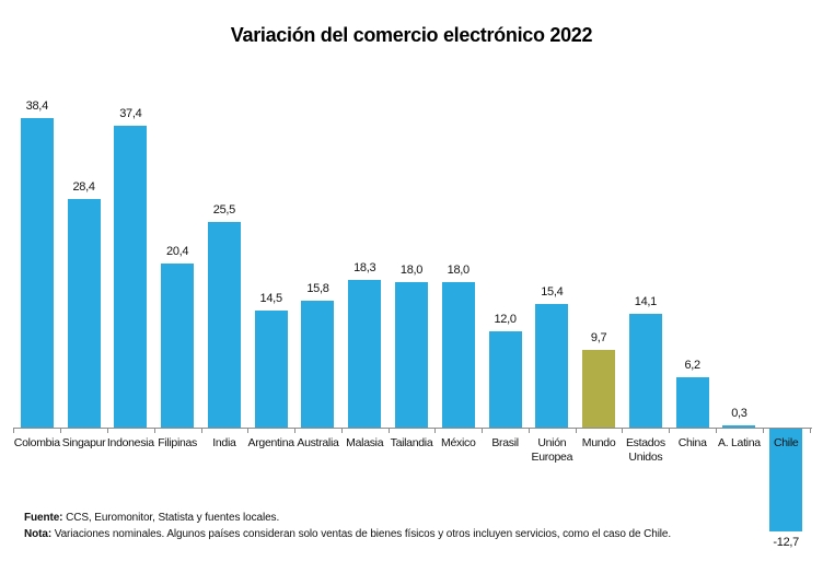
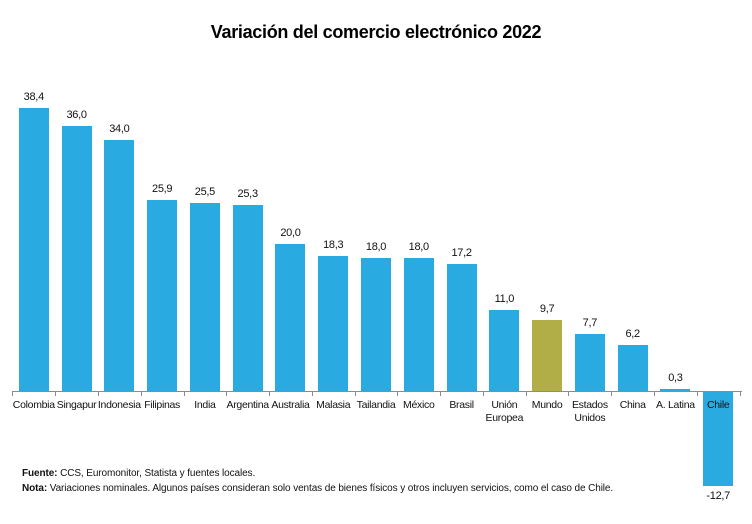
Singapur: 28,4 -> 36,0
Indonesia: 37,4 -> 34,0
Filipinas: 20,4 -> 25,9
Argentina: 14,5 -> 25,3
Australia: 15,8 -> 20,0
Brasil: 12,0 -> 17,2
Unión Europea: 15,4 -> 11,0
Estados Unidos: 14,1 -> 7,7
